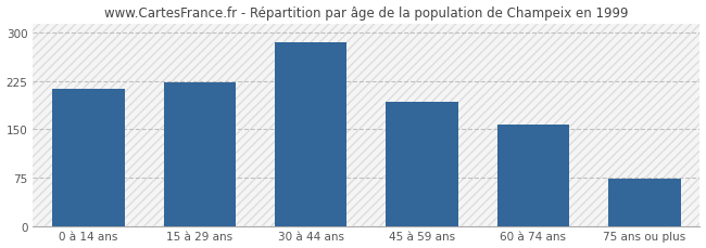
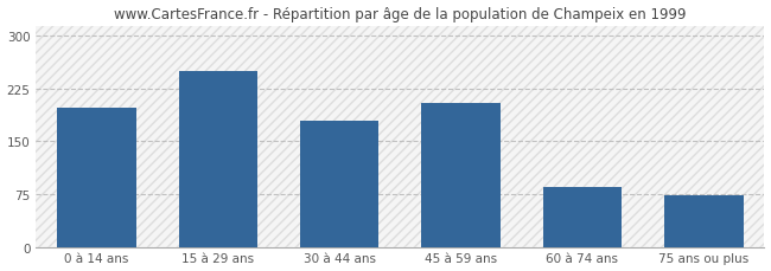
0 à 14 ans: 213 -> 198
15 à 29 ans: 223 -> 250
30 à 44 ans: 285 -> 180
45 à 59 ans: 193 -> 204
60 à 74 ans: 157 -> 86
